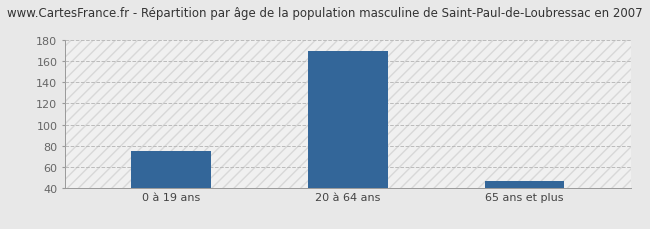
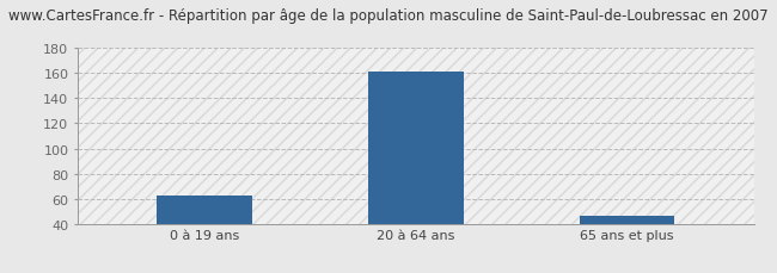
0 à 19 ans: 75 -> 62
20 à 64 ans: 170 -> 161
